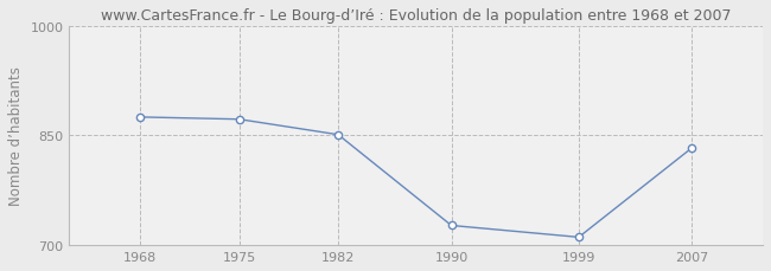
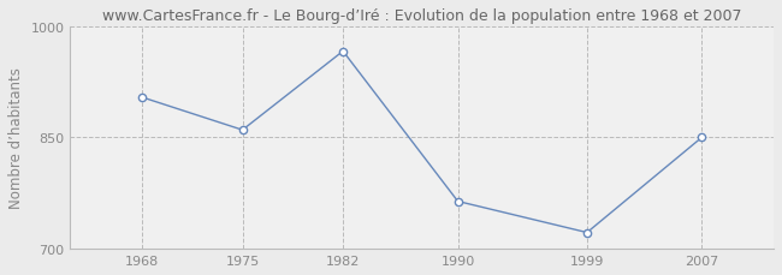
1968: 875 -> 904
1975: 872 -> 860
1982: 851 -> 966
1990: 727 -> 764
1999: 711 -> 722
2007: 833 -> 850
